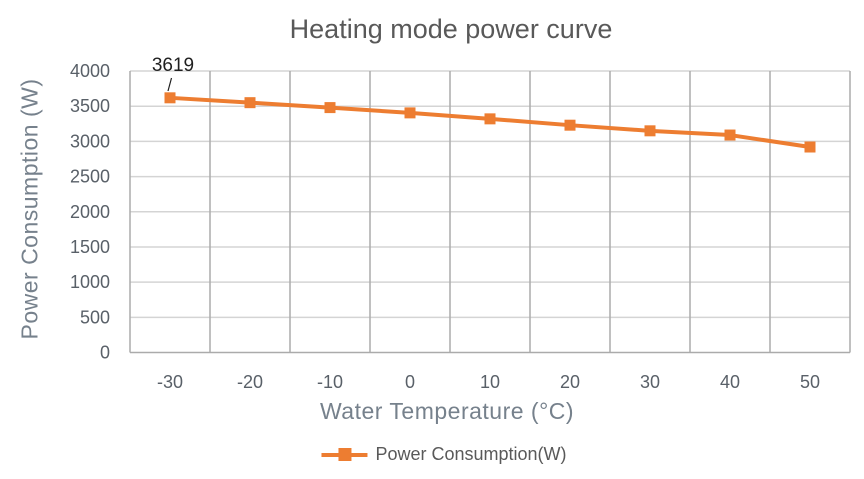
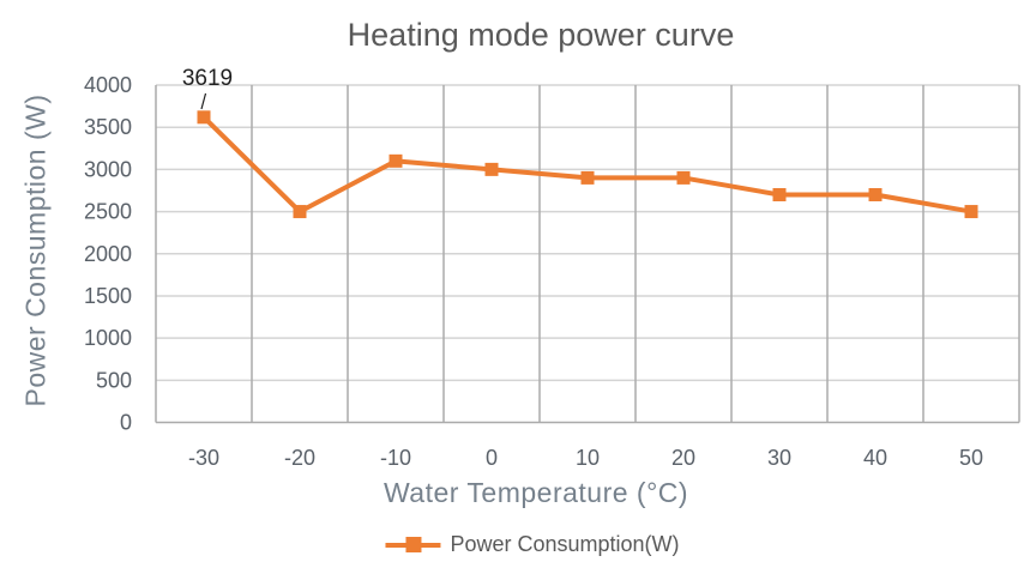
-20: 3600 -> 2500
-10: 3500 -> 3100
0: 3400 -> 3000
10: 3300 -> 2900
20: 3200 -> 2900
30: 3200 -> 2700
40: 3100 -> 2700
50: 2900 -> 2500
